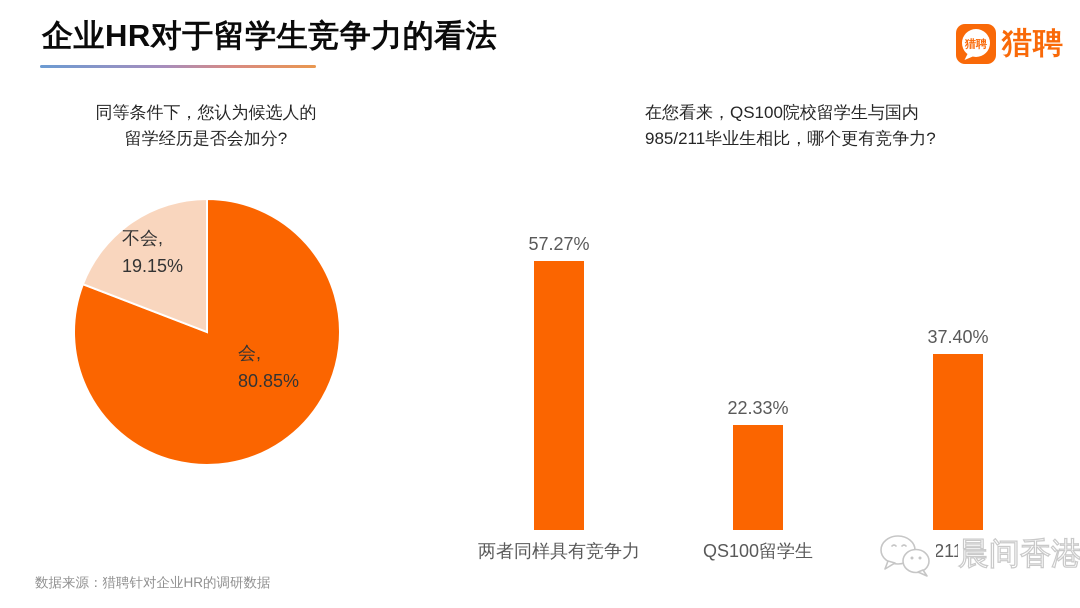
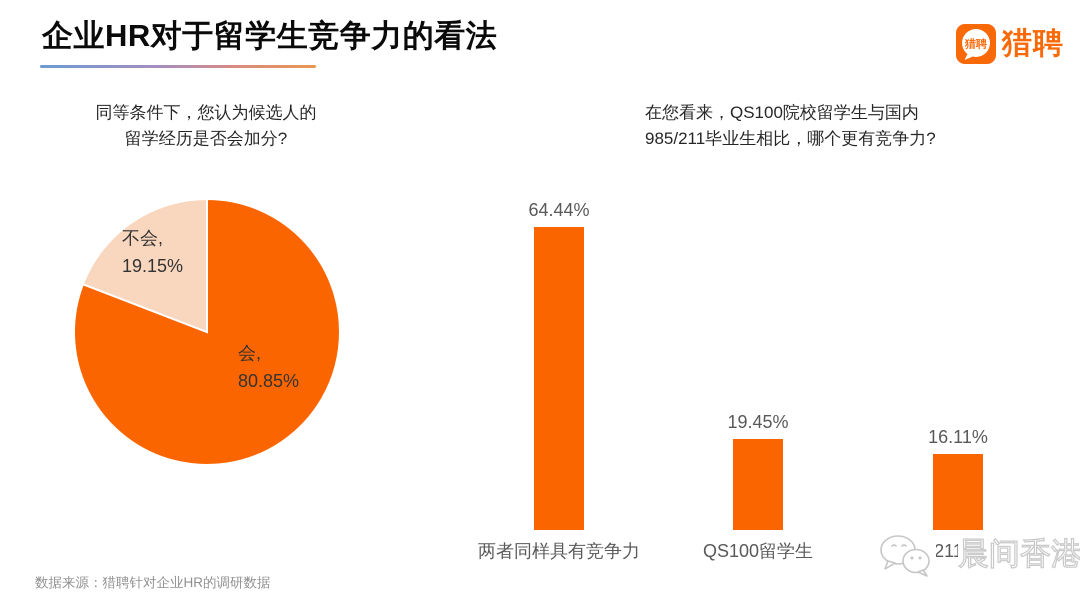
在您看来，QS100院校留学生与国内985/211毕业生相比，哪个更有竞争力?/两者同样具有竞争力: 57.27% -> 64.44%
在您看来，QS100院校留学生与国内985/211毕业生相比，哪个更有竞争力?/QS100留学生: 22.33% -> 19.45%
在您看来，QS100院校留学生与国内985/211毕业生相比，哪个更有竞争力?/985/211毕业生: 37.40% -> 16.11%
